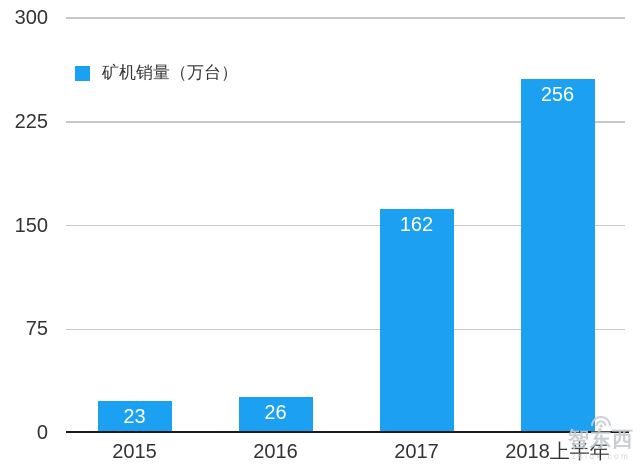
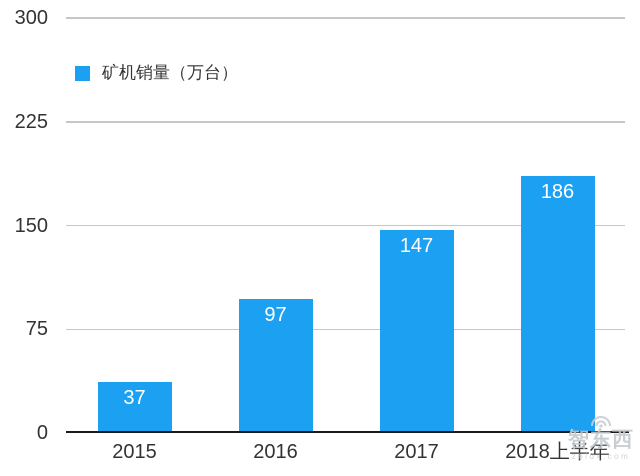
2015: 23 -> 37
2016: 26 -> 97
2017: 162 -> 147
2018上半年: 256 -> 186
